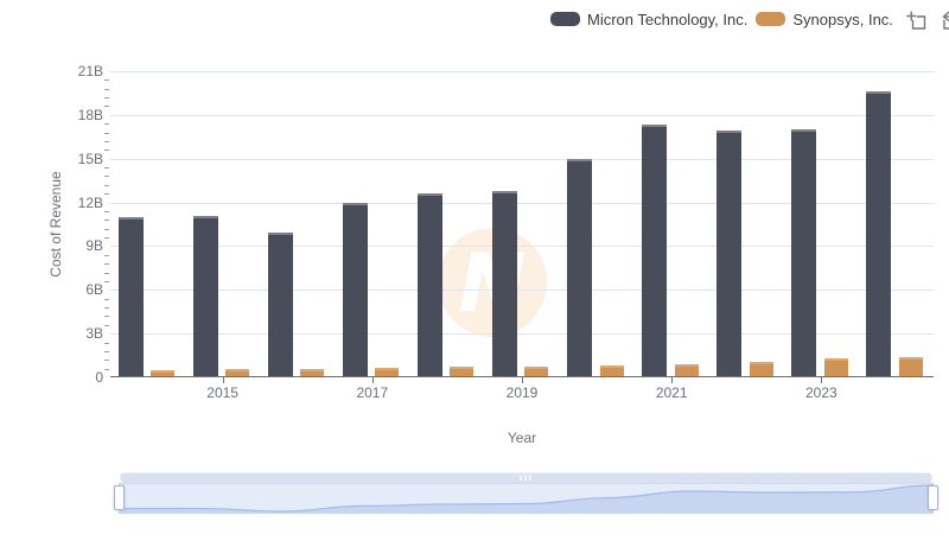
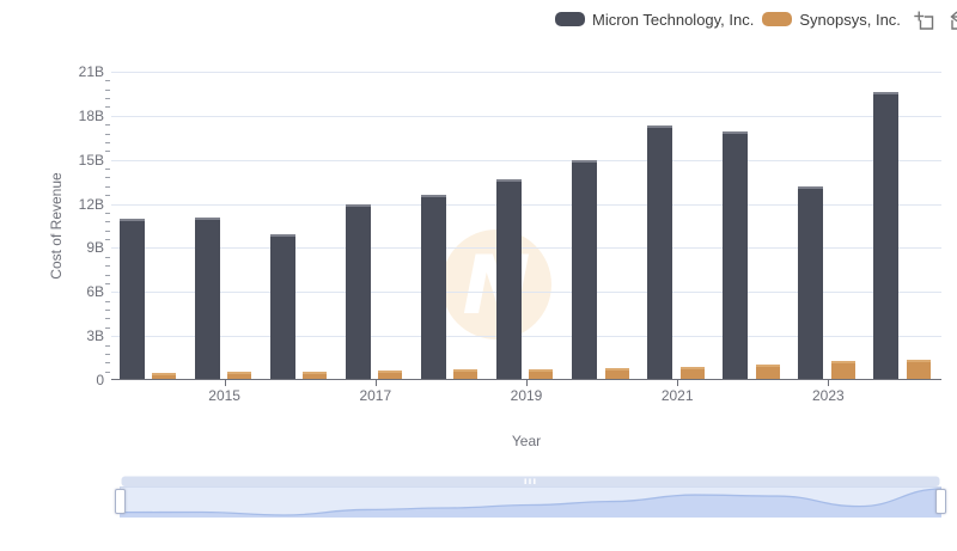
Micron Technology, Inc./2019: 12.7B -> 13.6B
Micron Technology, Inc./2023: 17.0B -> 13.1B
